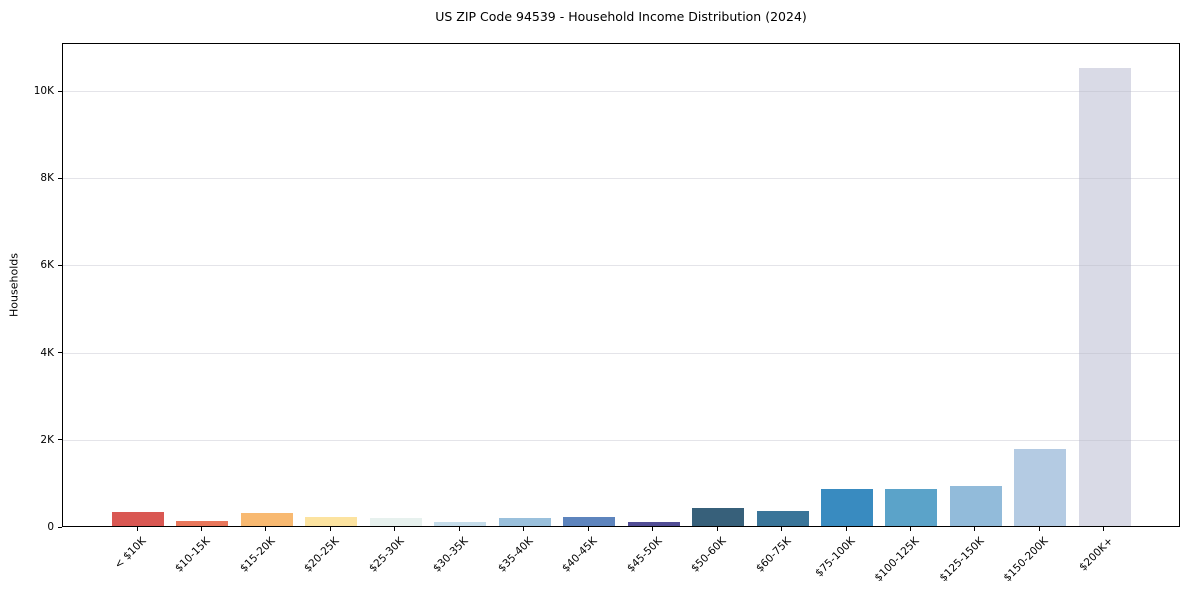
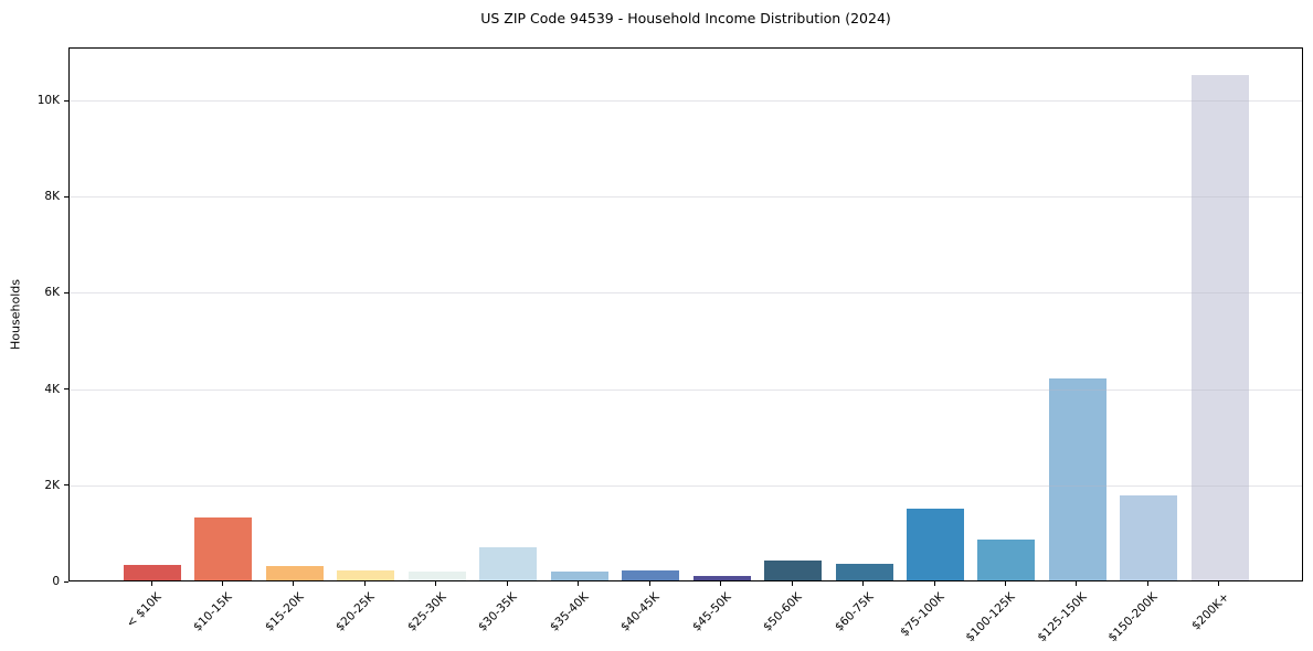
$10-15K: 0.1K -> 1.3K
$30-35K: 0.1K -> 0.7K
$75-100K: 0.9K -> 1.5K
$125-150K: 0.9K -> 4.2K
